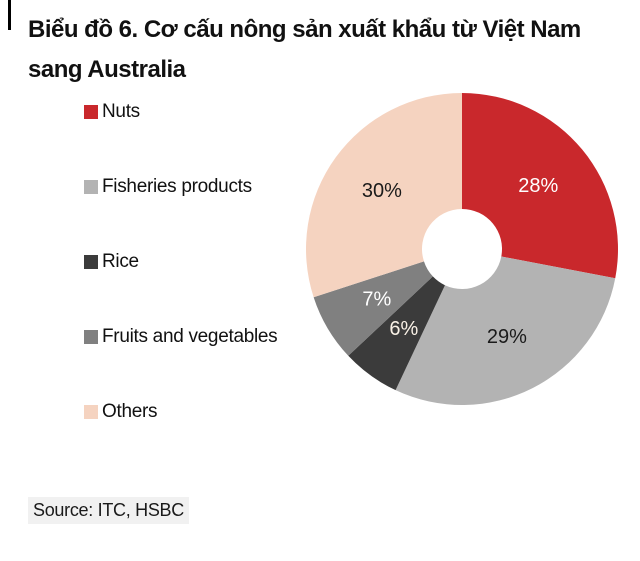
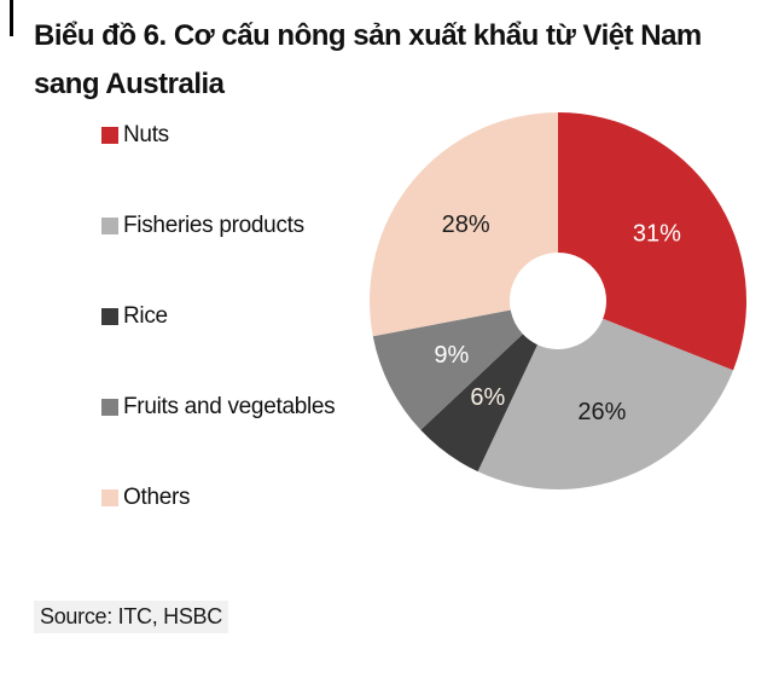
Nuts: 28% -> 31%
Fisheries products: 29% -> 26%
Fruits and vegetables: 7% -> 9%
Others: 30% -> 28%
